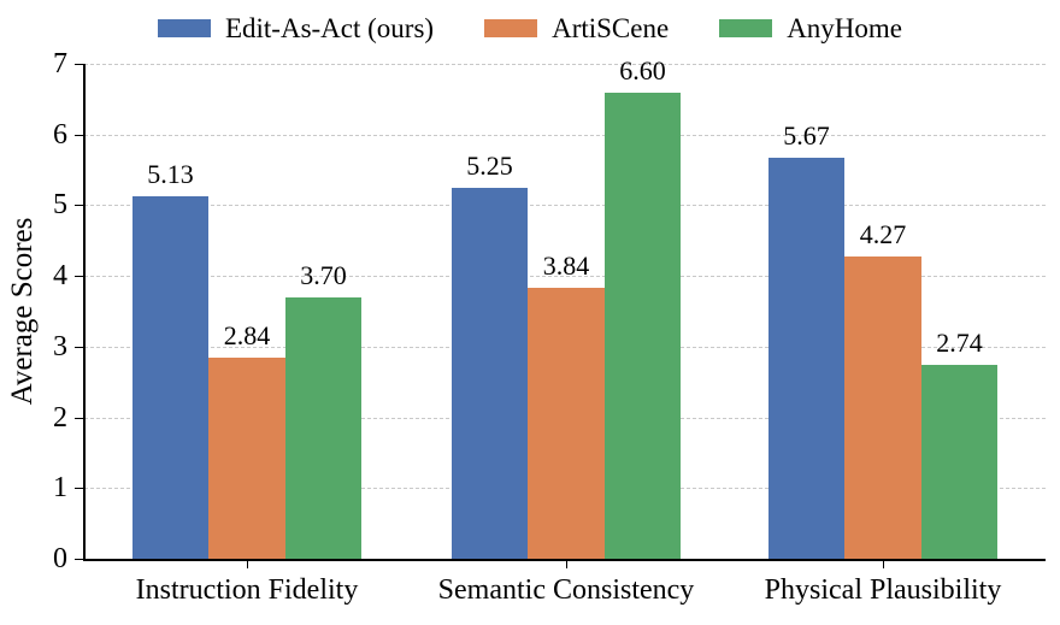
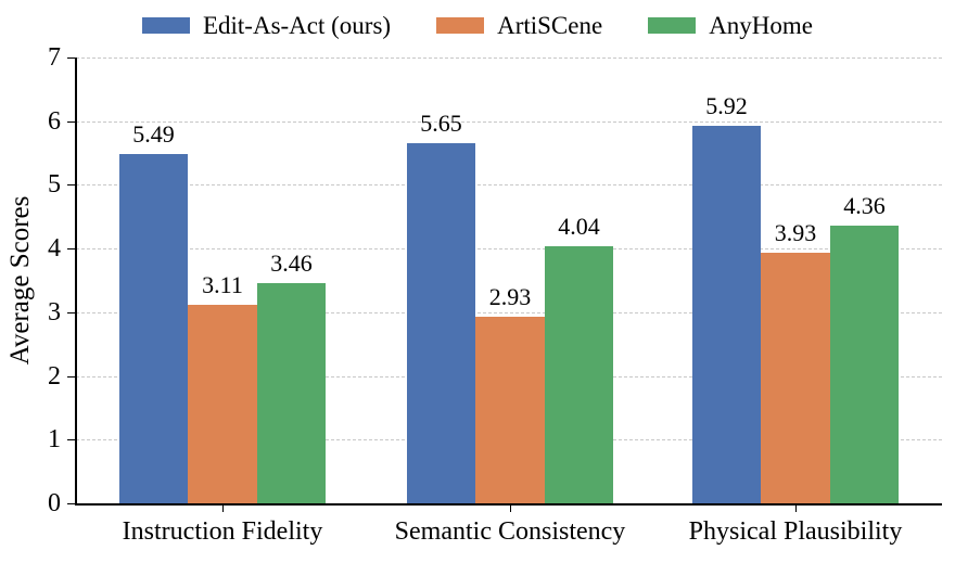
Edit-As-Act (ours)/Instruction Fidelity: 5.13 -> 5.49
ArtiSCene/Instruction Fidelity: 2.84 -> 3.11
AnyHome/Instruction Fidelity: 3.70 -> 3.46
Edit-As-Act (ours)/Semantic Consistency: 5.25 -> 5.65
ArtiSCene/Semantic Consistency: 3.84 -> 2.93
AnyHome/Semantic Consistency: 6.60 -> 4.04
Edit-As-Act (ours)/Physical Plausibility: 5.67 -> 5.92
ArtiSCene/Physical Plausibility: 4.27 -> 3.93
AnyHome/Physical Plausibility: 2.74 -> 4.36
